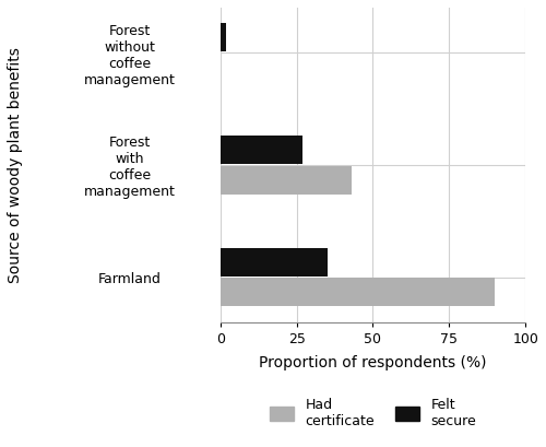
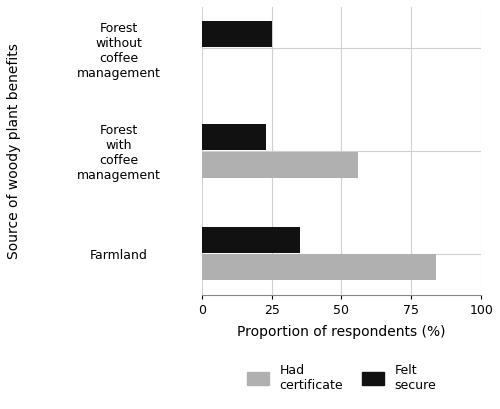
Felt secure/Forest without coffee management: 2 -> 25
Felt secure/Forest with coffee management: 27 -> 23
Had certificate/Forest with coffee management: 43 -> 56
Had certificate/Farmland: 90 -> 84
